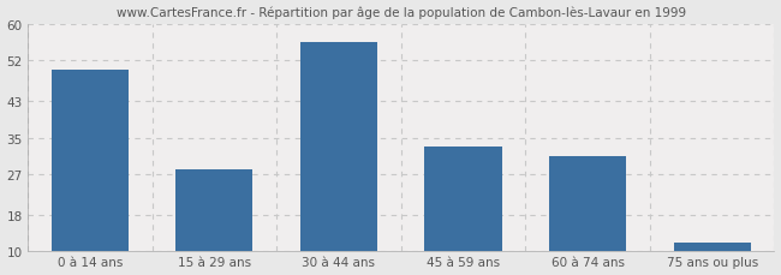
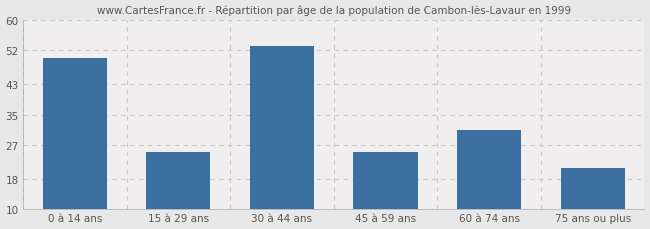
15 à 29 ans: 28 -> 25
30 à 44 ans: 56 -> 53
45 à 59 ans: 33 -> 25
75 ans ou plus: 12 -> 21
